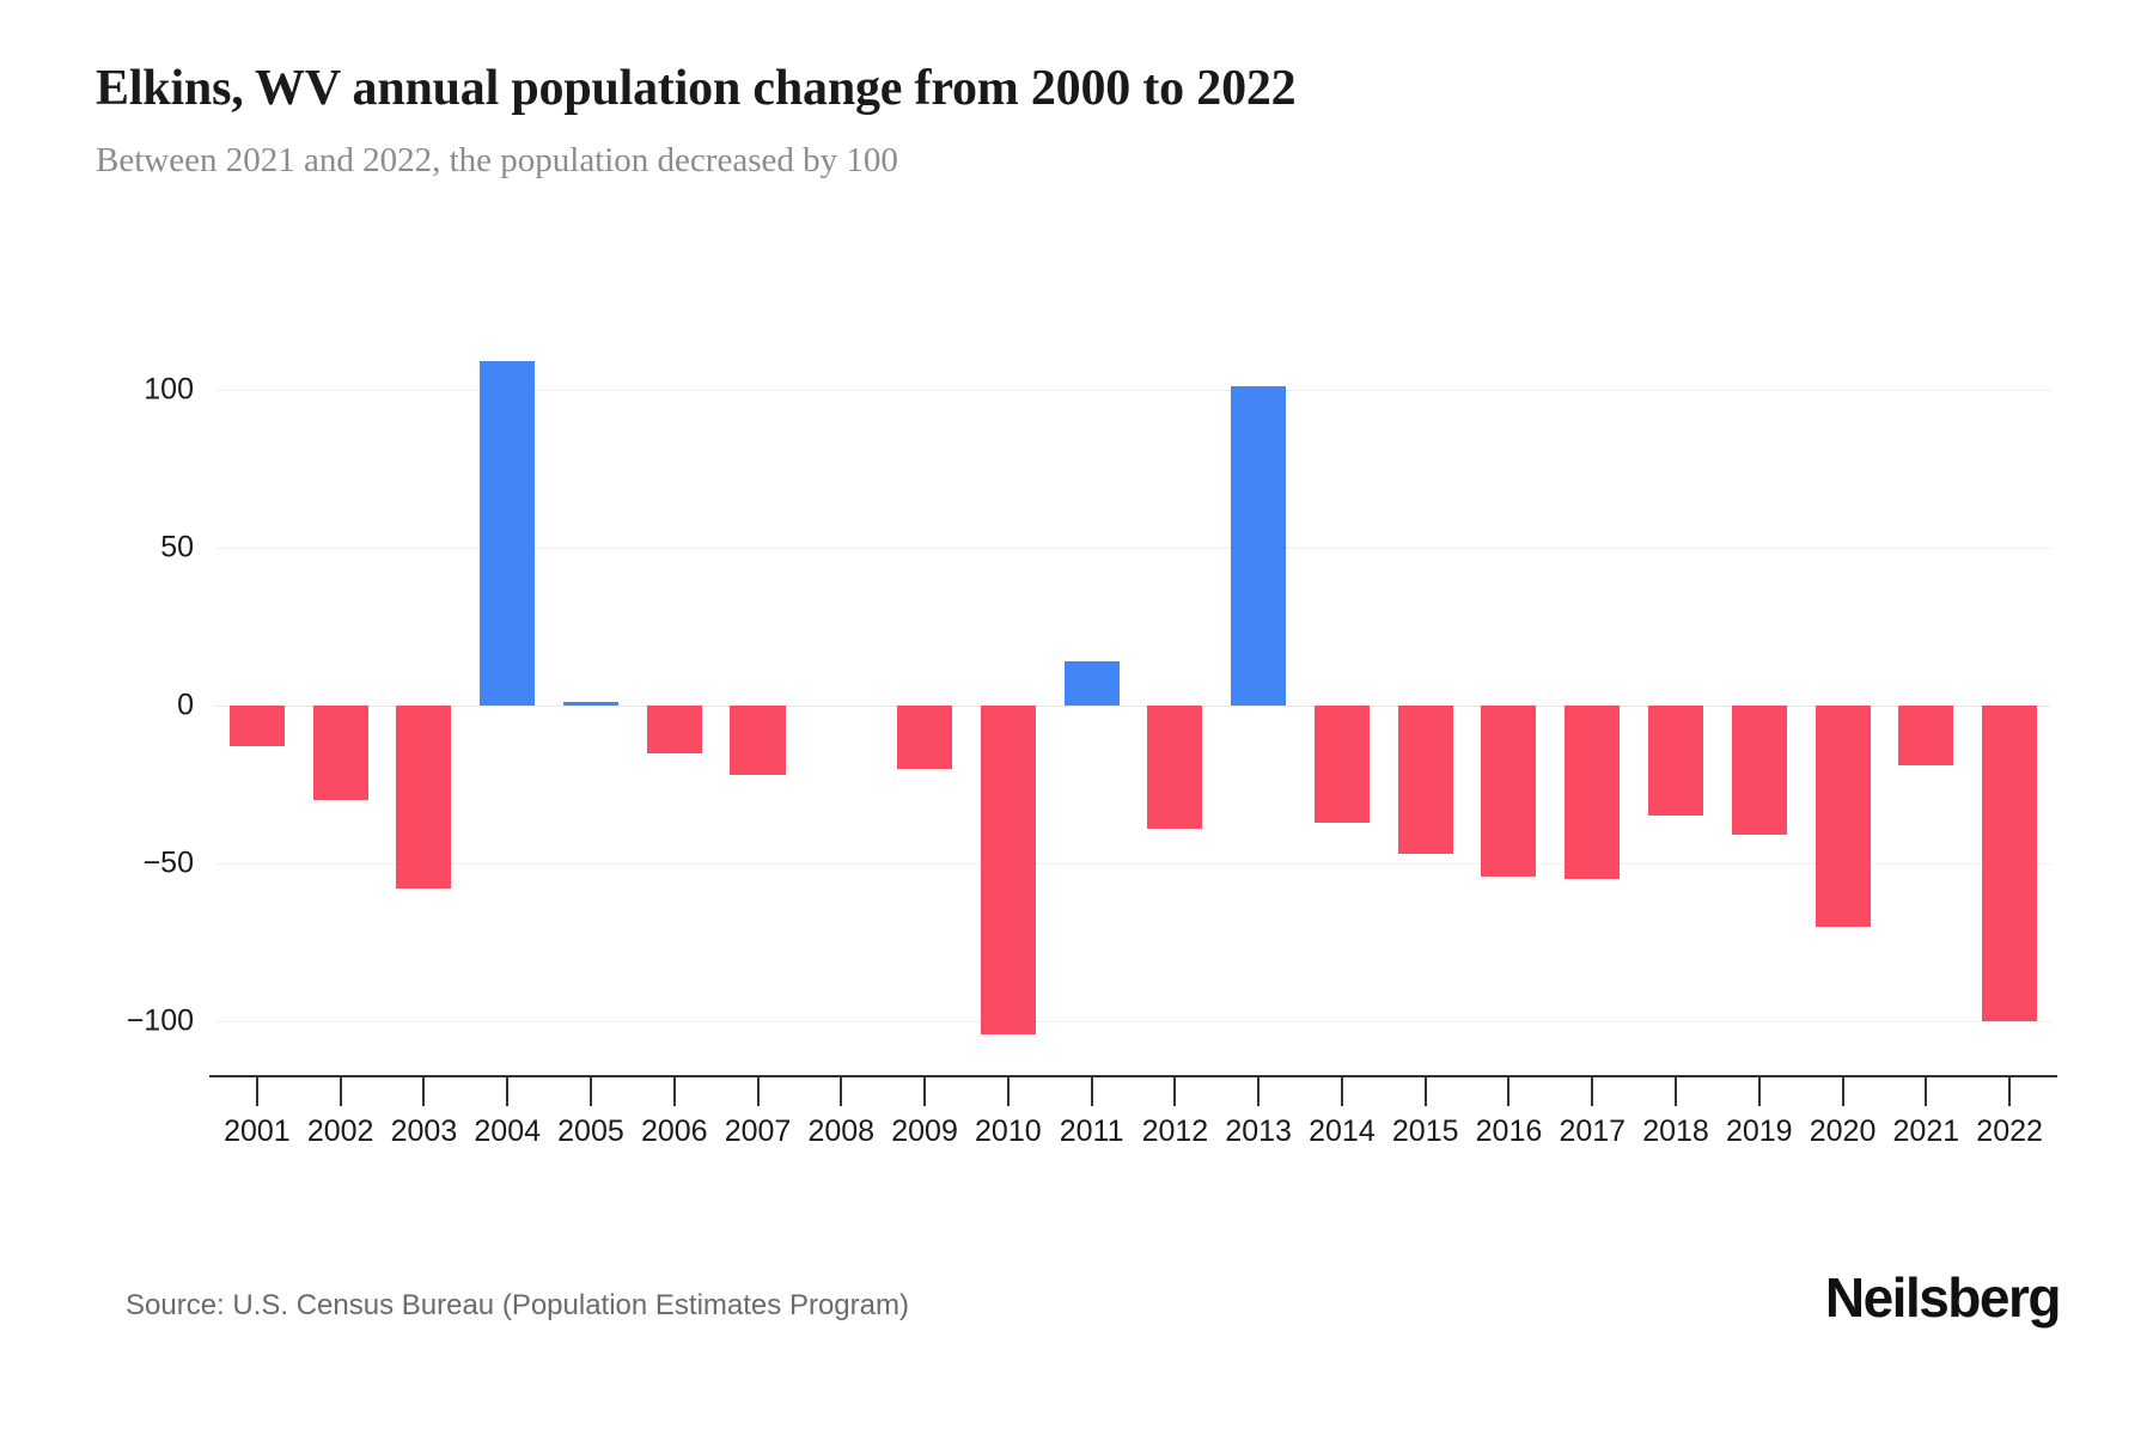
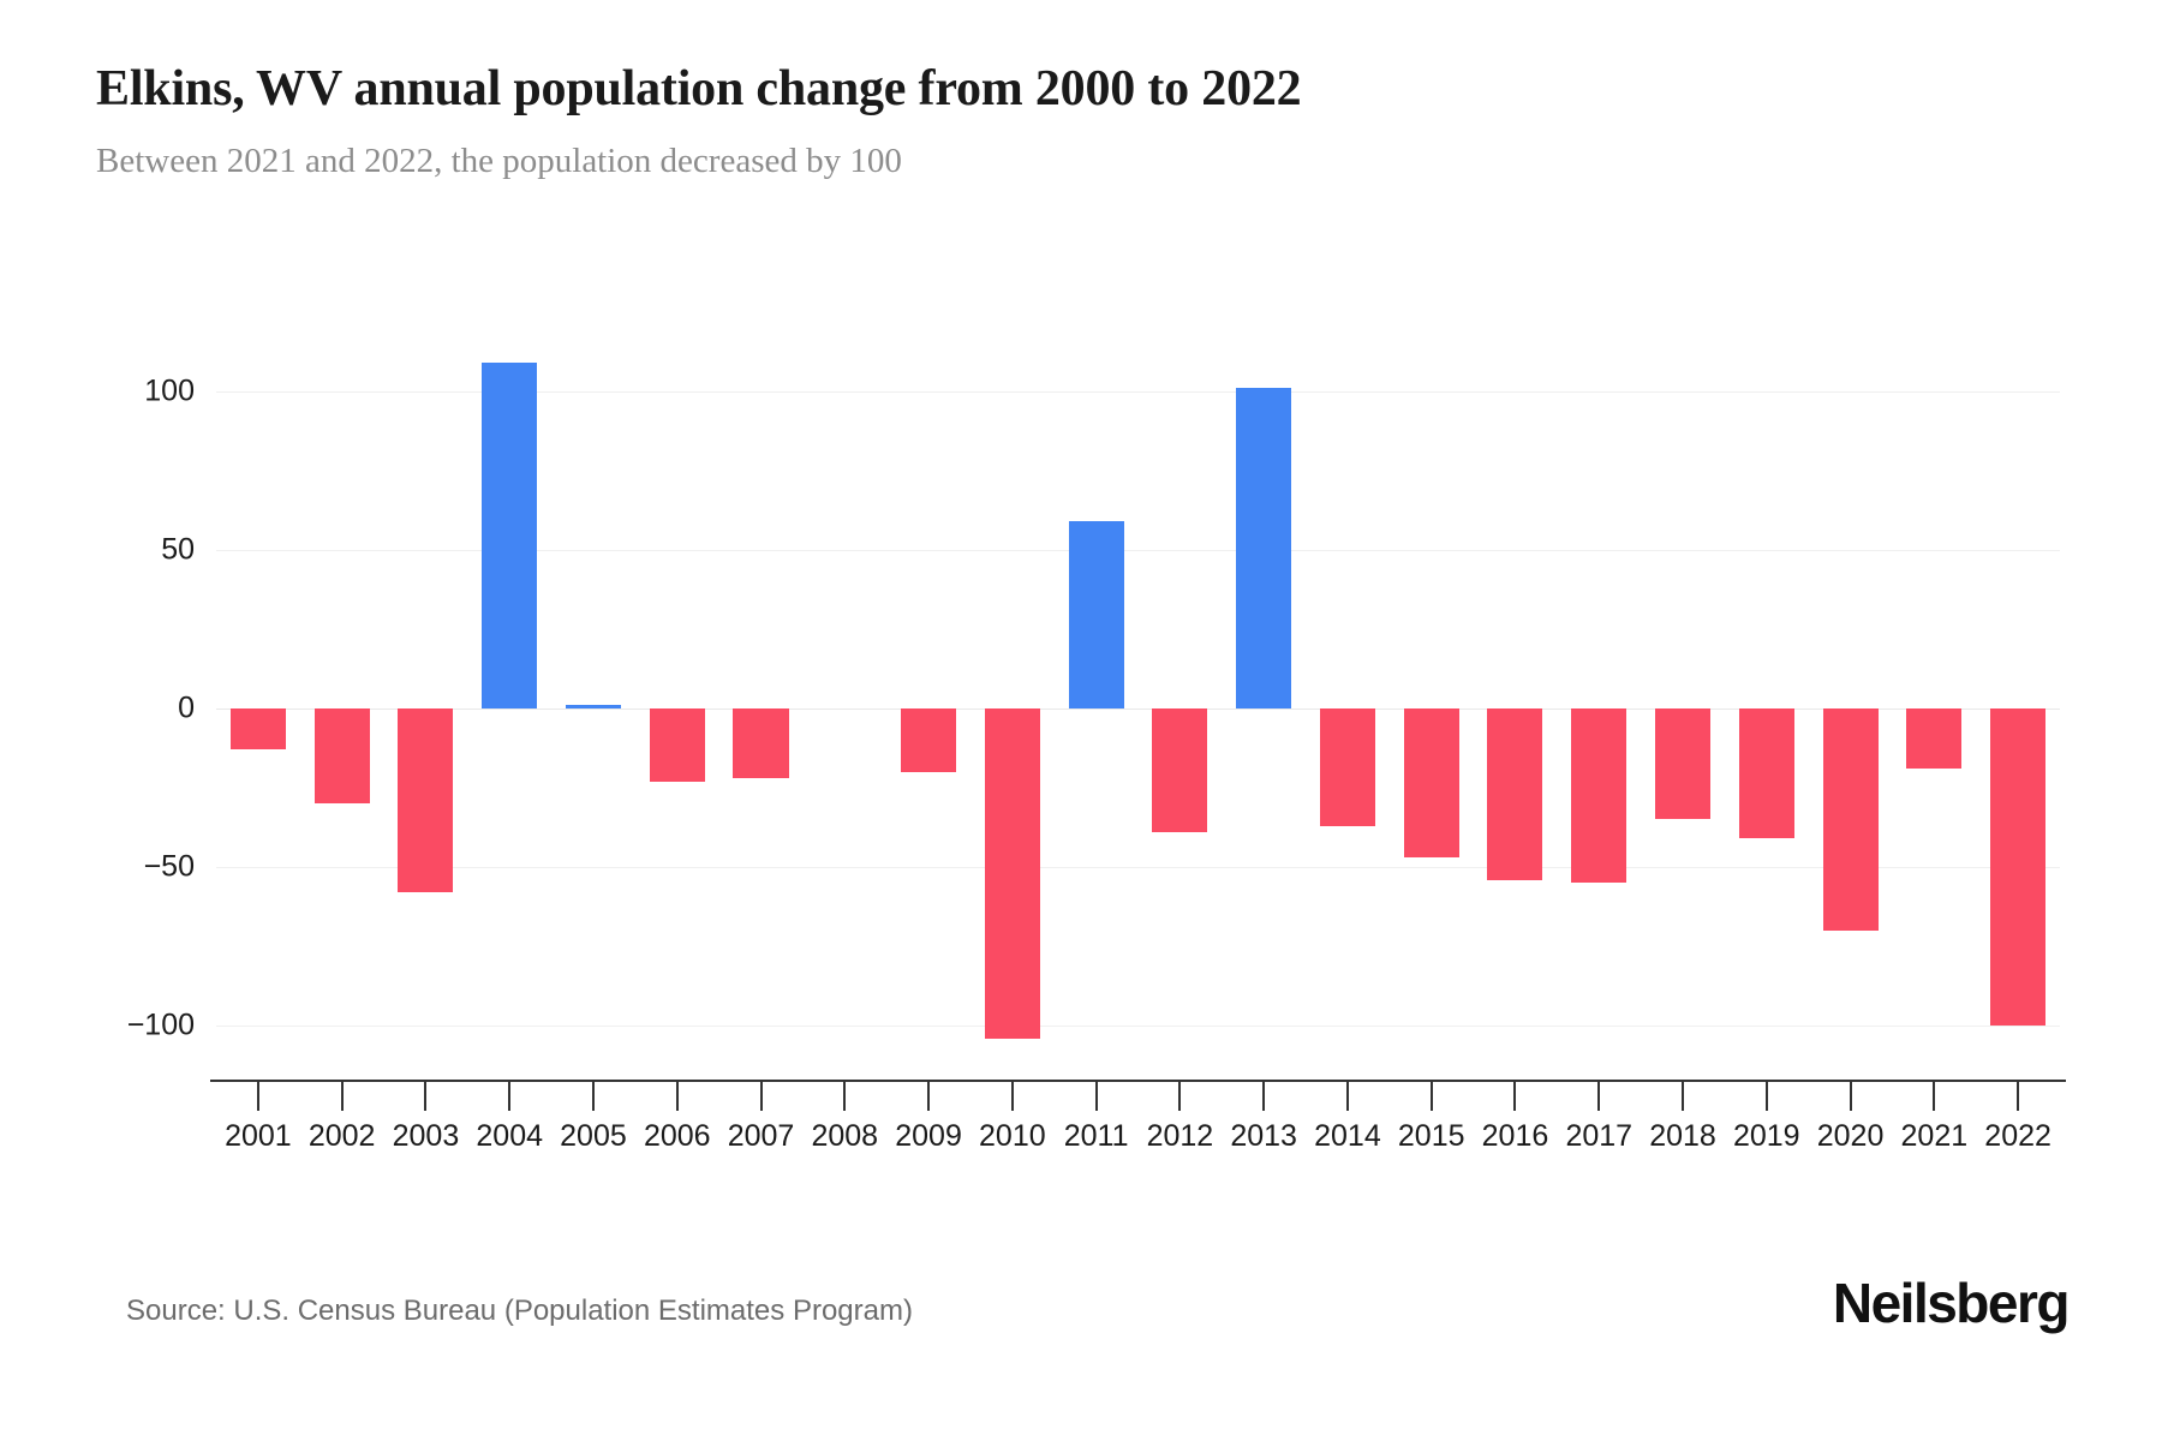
2006: -15 -> -23
2011: 14 -> 59
